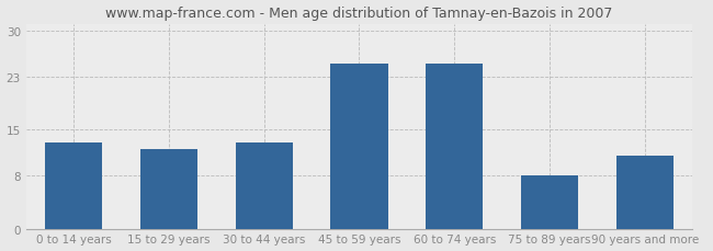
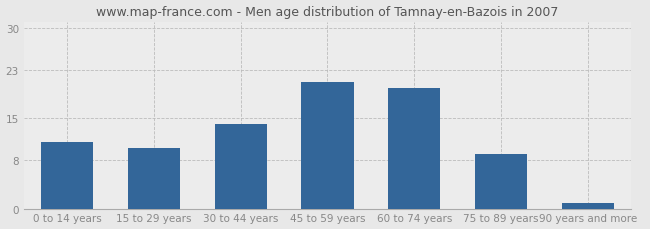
0 to 14 years: 13 -> 11
15 to 29 years: 12 -> 10
30 to 44 years: 13 -> 14
45 to 59 years: 25 -> 21
60 to 74 years: 25 -> 20
75 to 89 years: 8 -> 9
90 years and more: 11 -> 1
